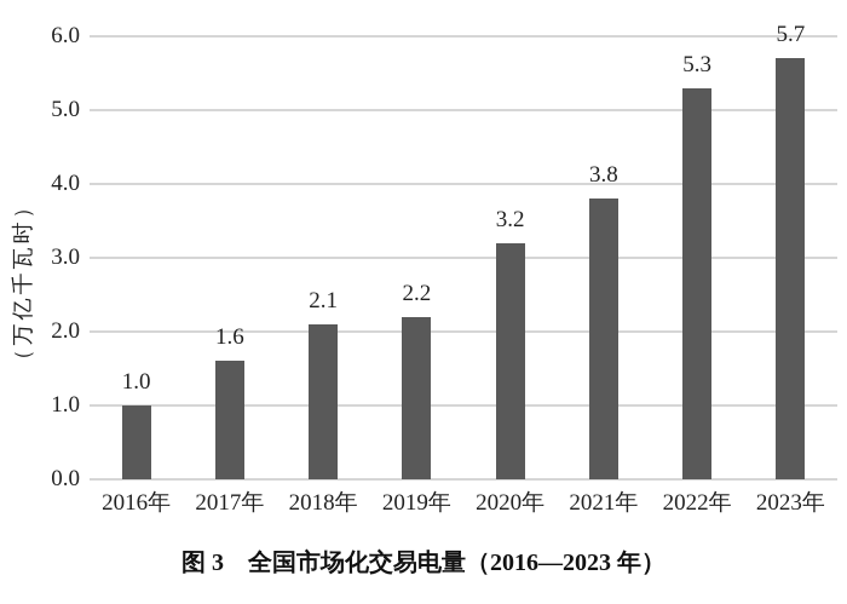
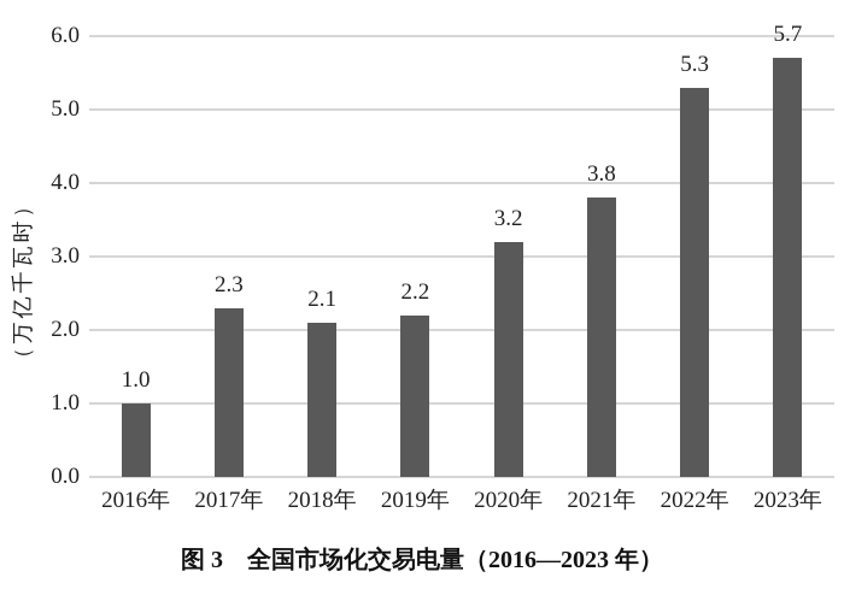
2017年: 1.6 -> 2.3
